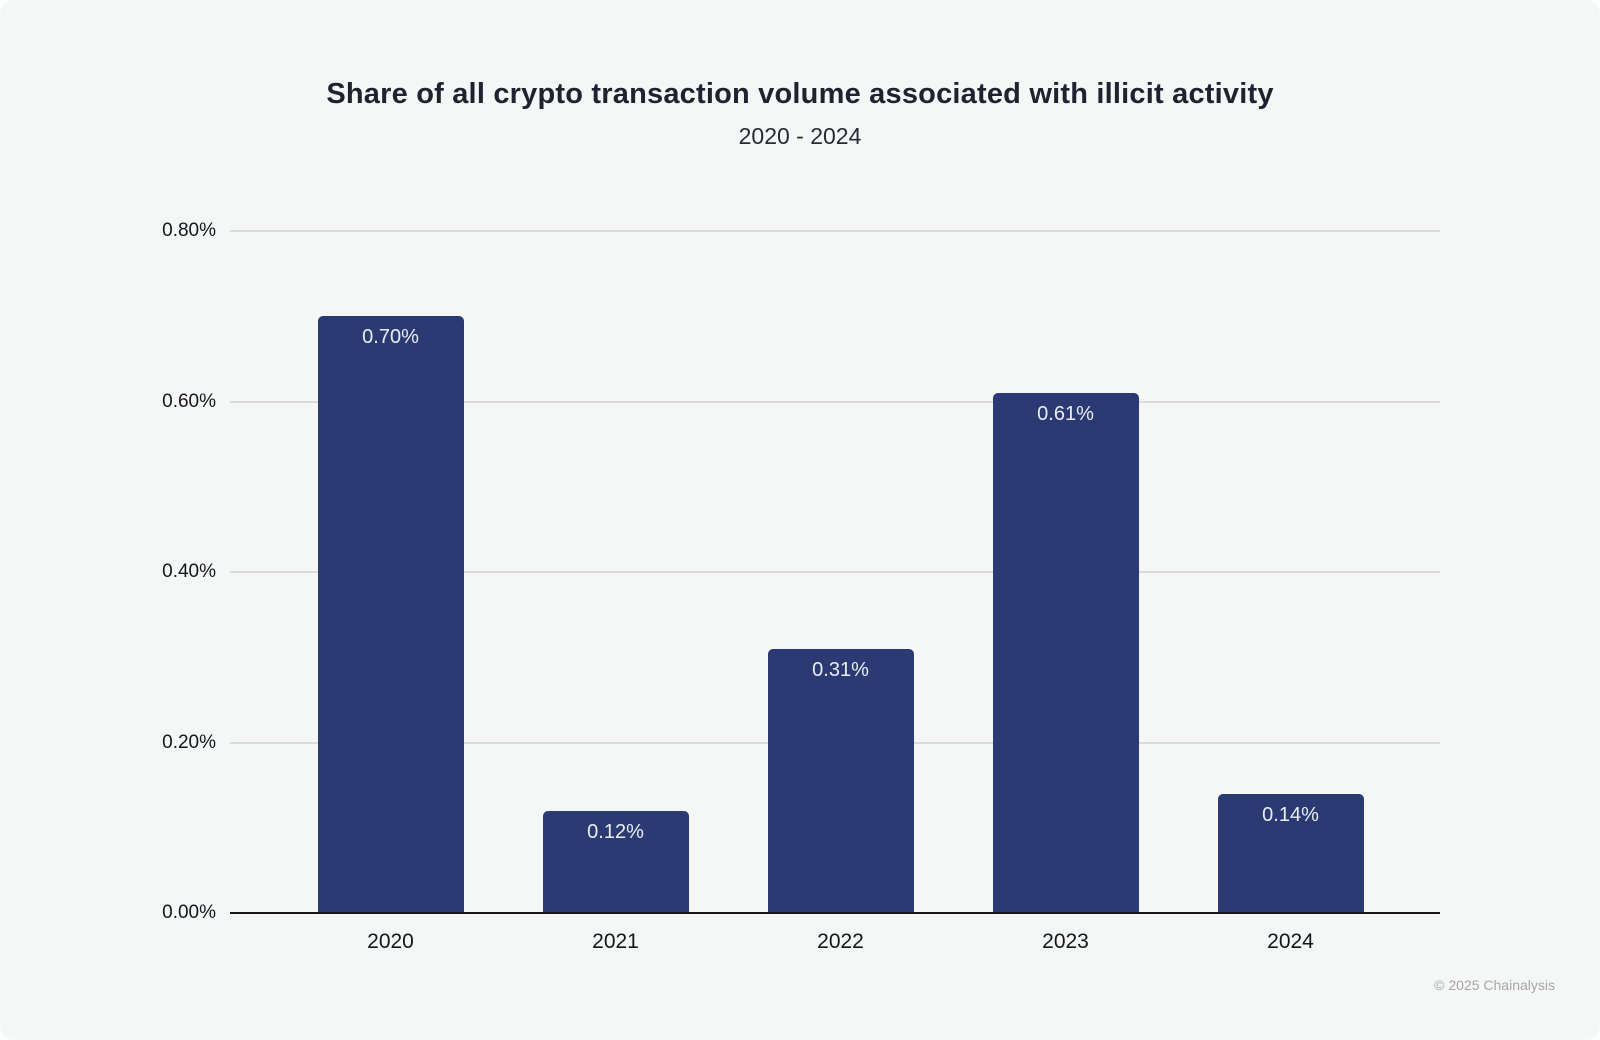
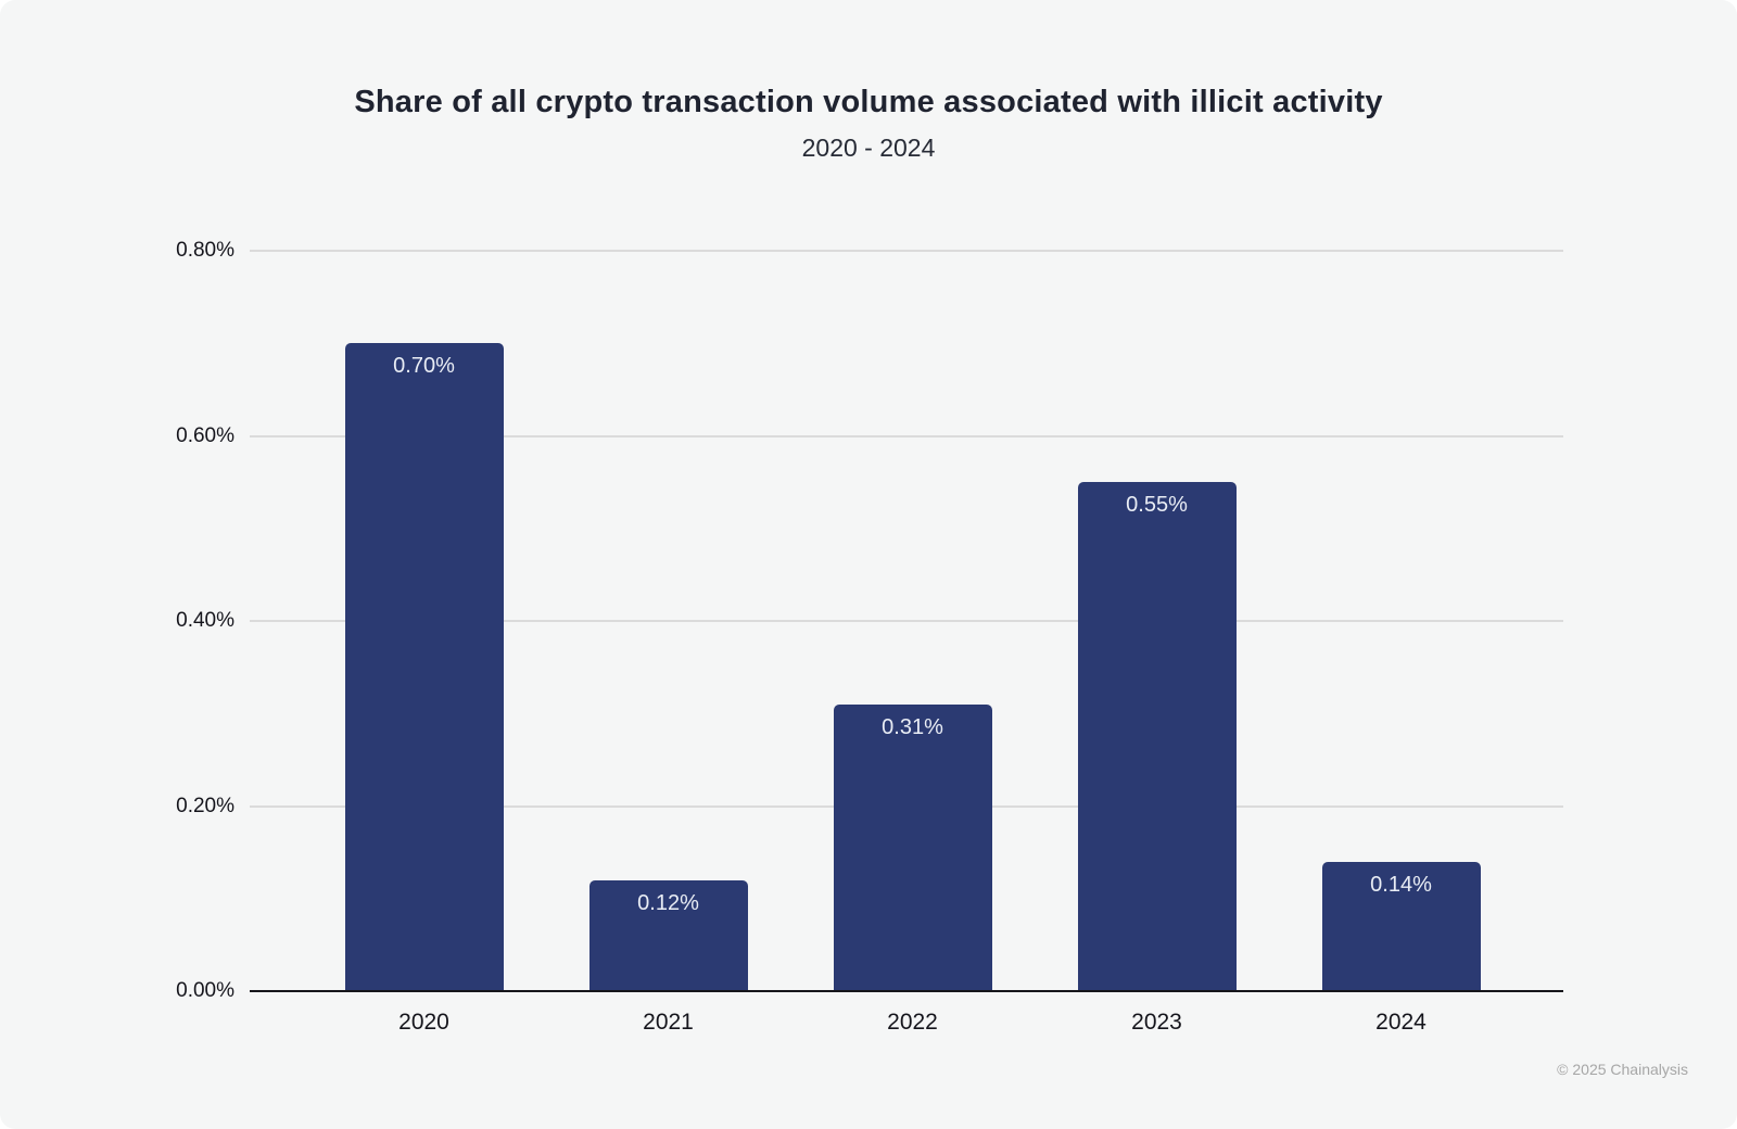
2023: 0.61% -> 0.55%
